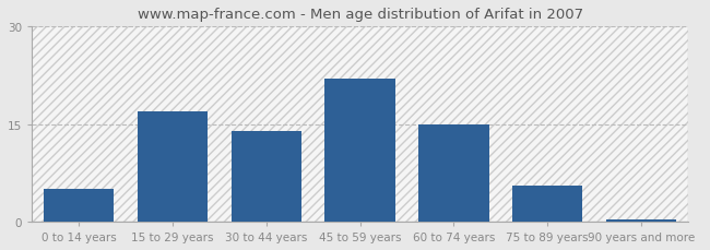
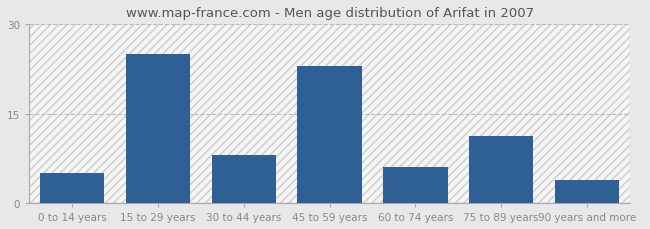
15 to 29 years: 17.0 -> 25.0
30 to 44 years: 14.0 -> 8.0
45 to 59 years: 22.0 -> 23.0
60 to 74 years: 15.0 -> 6.0
75 to 89 years: 5.5 -> 11.2
90 years and more: 0.3 -> 3.8
